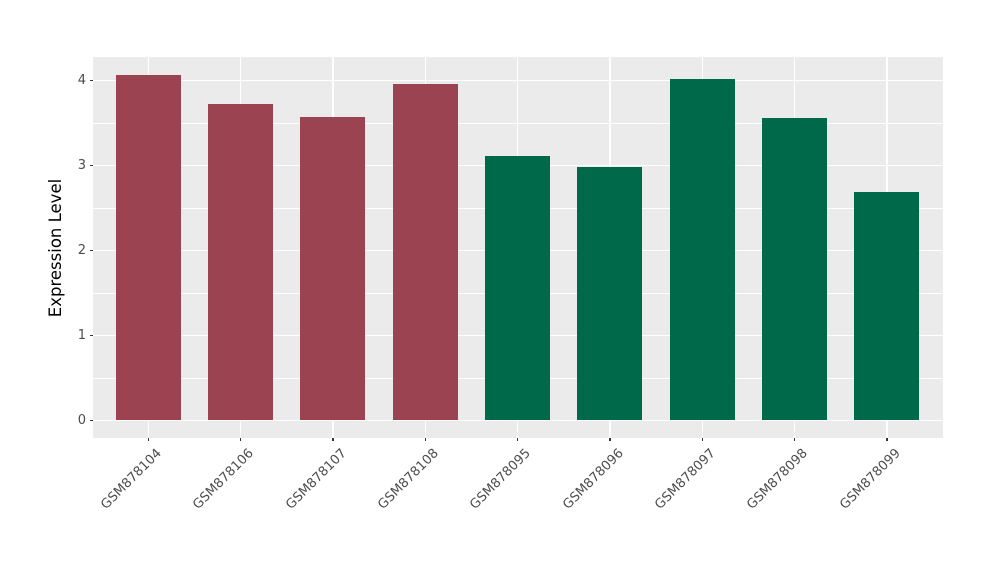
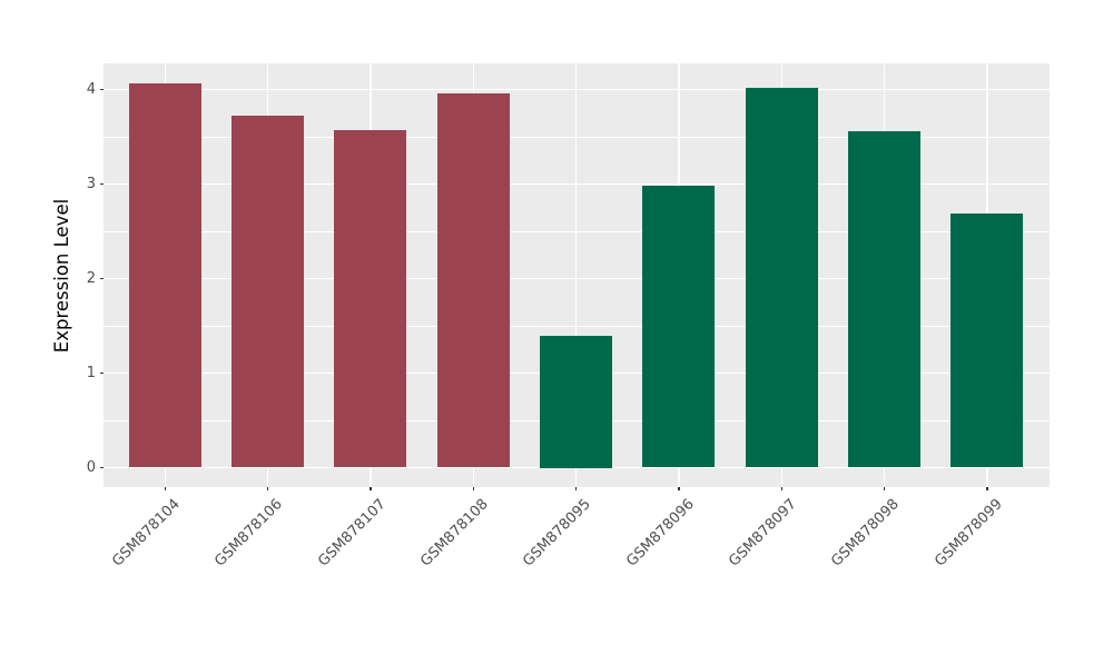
GSM878095: 3.1 -> 1.4
